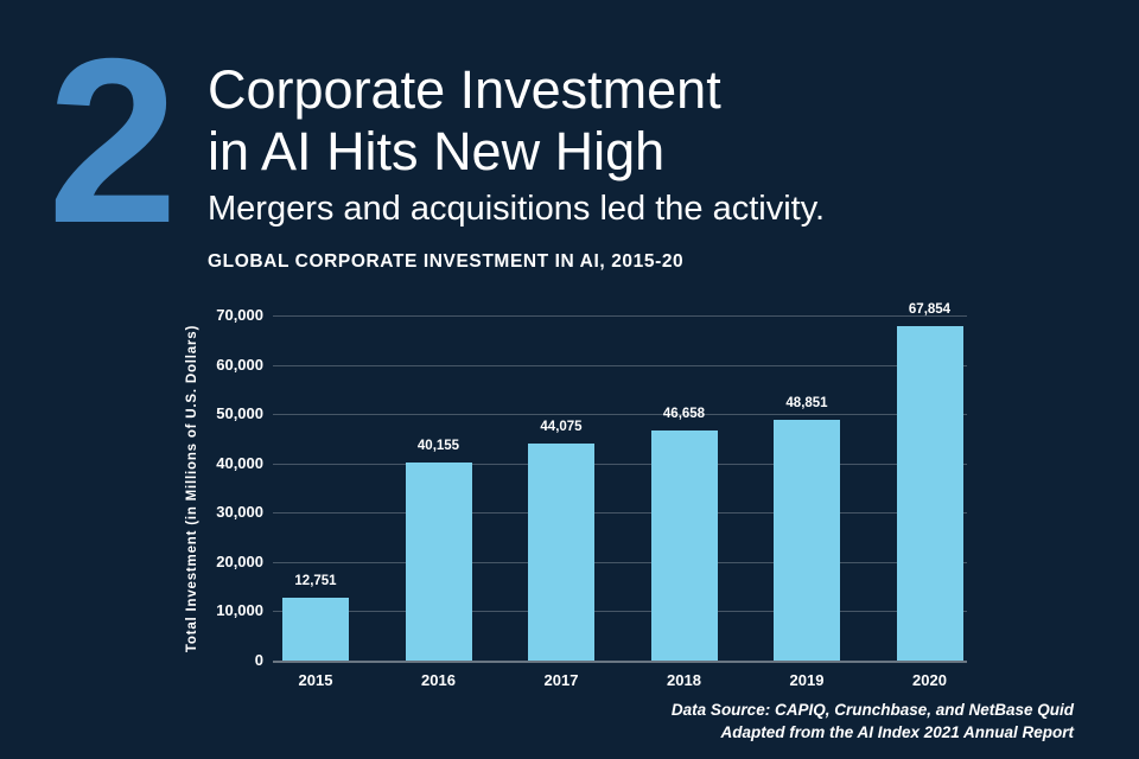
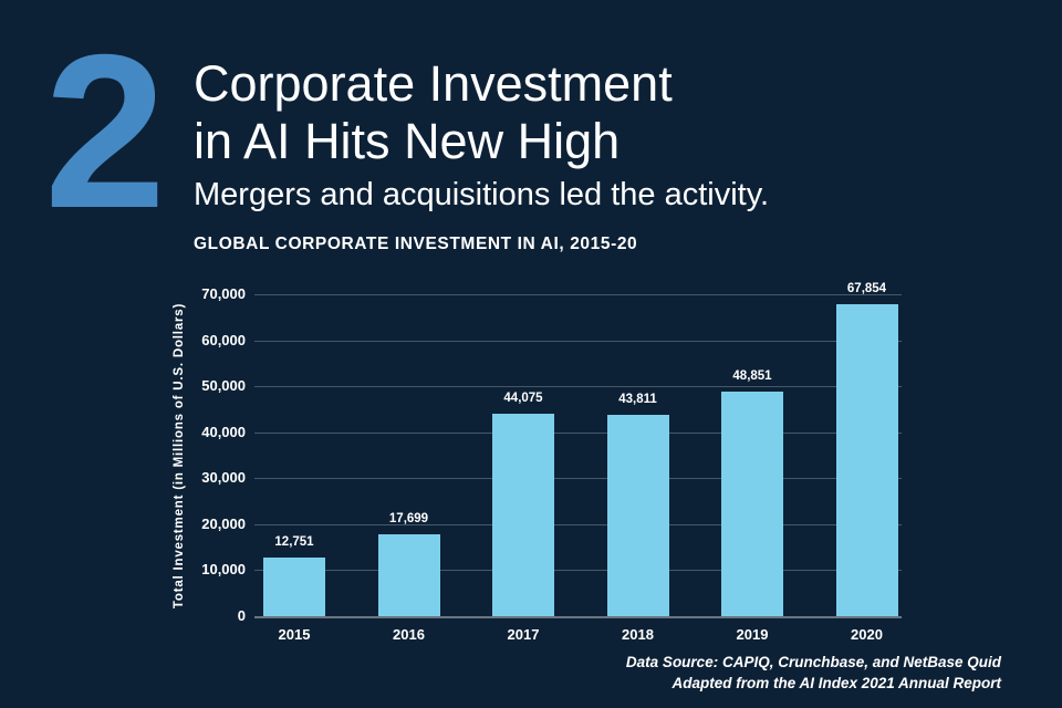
2016: 40,155 -> 17,699
2018: 46,658 -> 43,811
